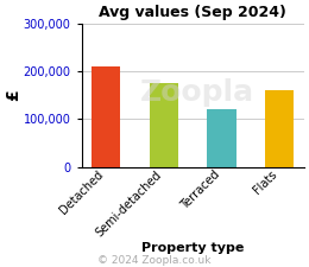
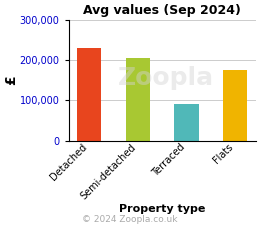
Detached: 210,000 -> 230,000
Semi-detached: 175,000 -> 205,000
Terraced: 120,000 -> 90,000
Flats: 160,000 -> 175,000
